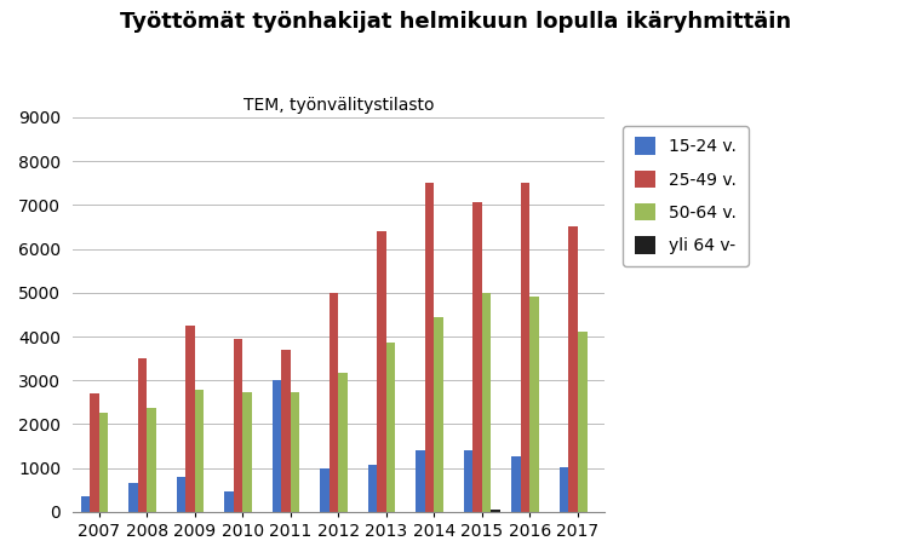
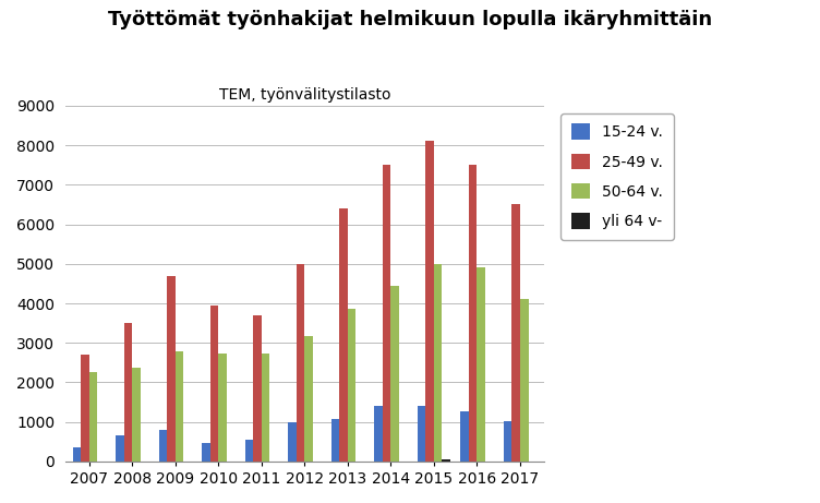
25-49 v./2009: 4250 -> 4680
15-24 v./2011: 3000 -> 560
25-49 v./2015: 7050 -> 8100
